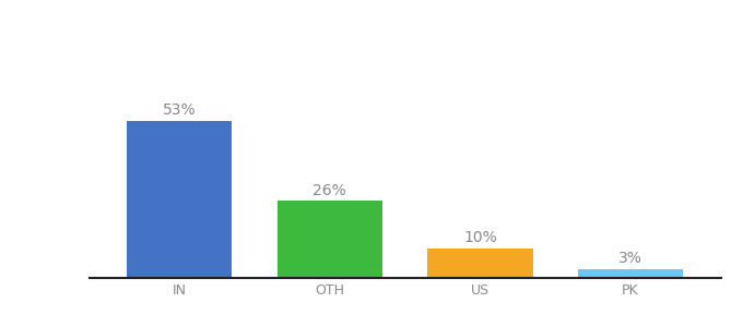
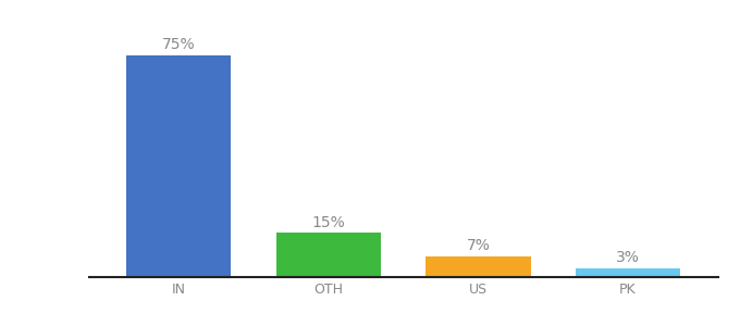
IN: 53% -> 75%
OTH: 26% -> 15%
US: 10% -> 7%
